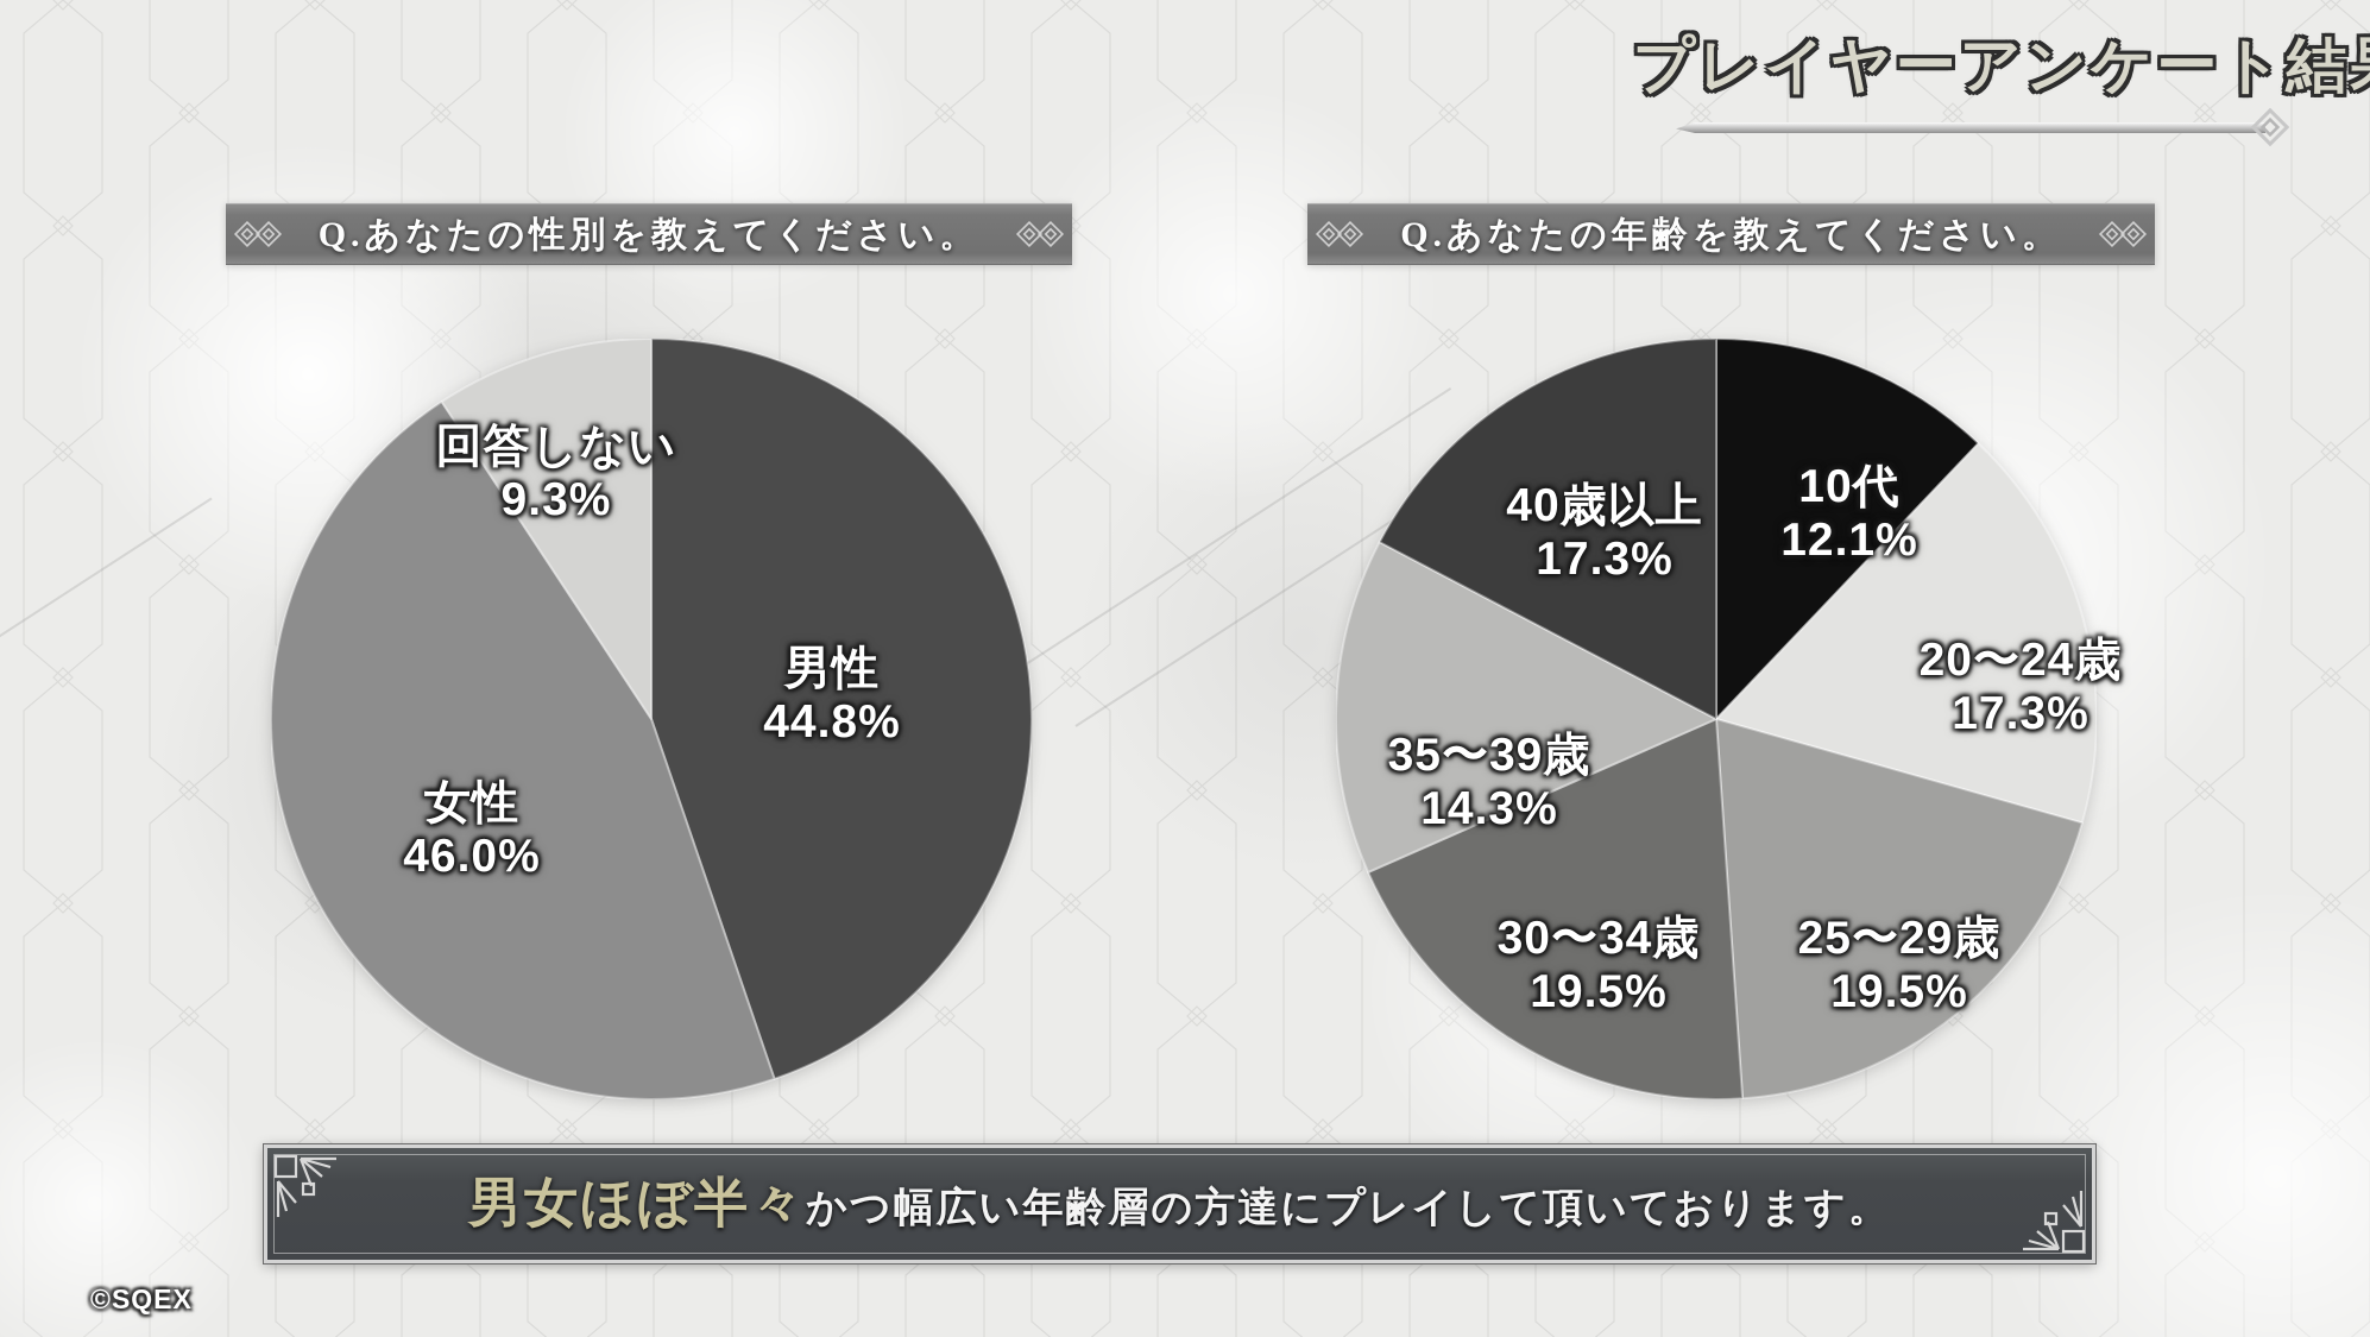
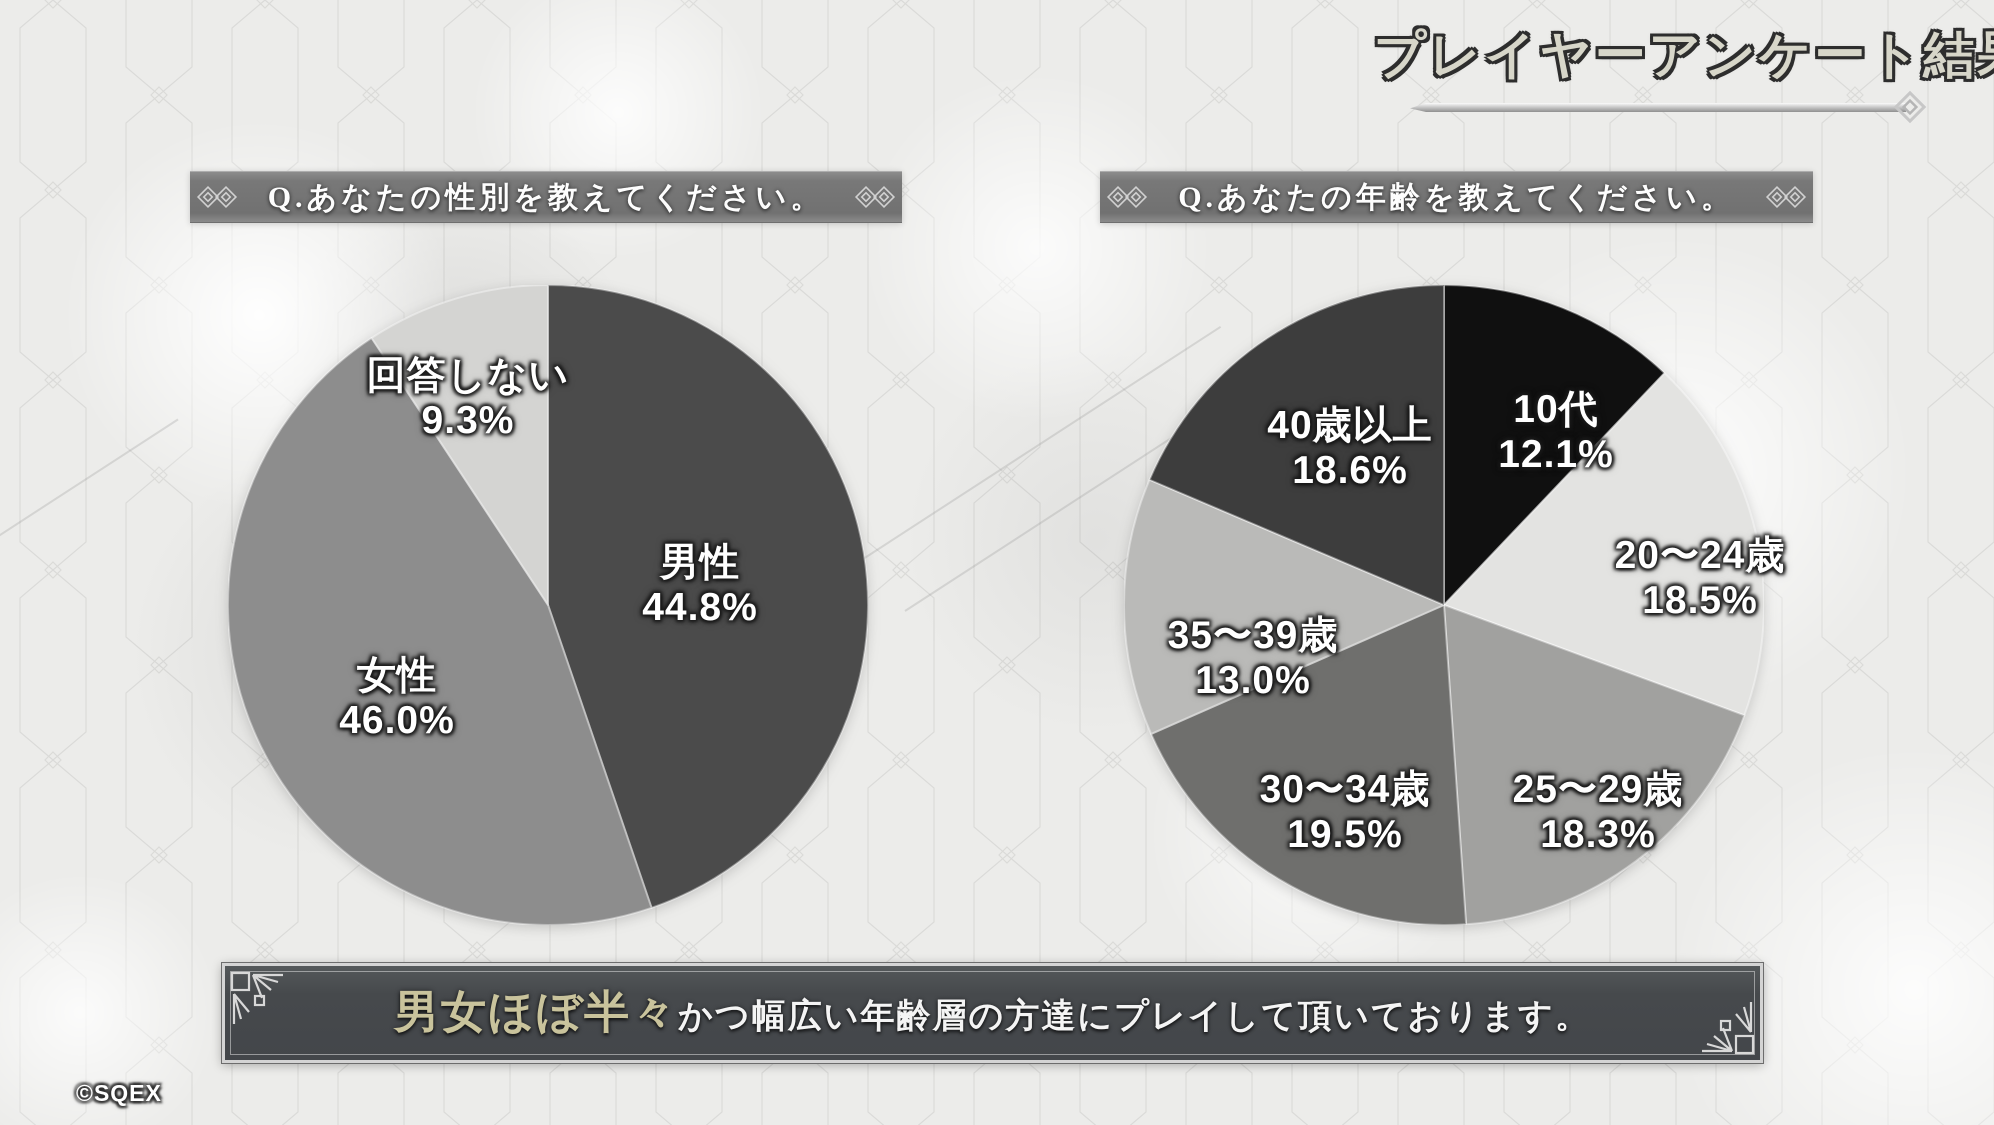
Q.あなたの年齢を教えてください。/20〜24歳: 17.3% -> 18.5%
Q.あなたの年齢を教えてください。/25〜29歳: 19.5% -> 18.3%
Q.あなたの年齢を教えてください。/35〜39歳: 14.3% -> 13.0%
Q.あなたの年齢を教えてください。/40歳以上: 17.3% -> 18.6%
